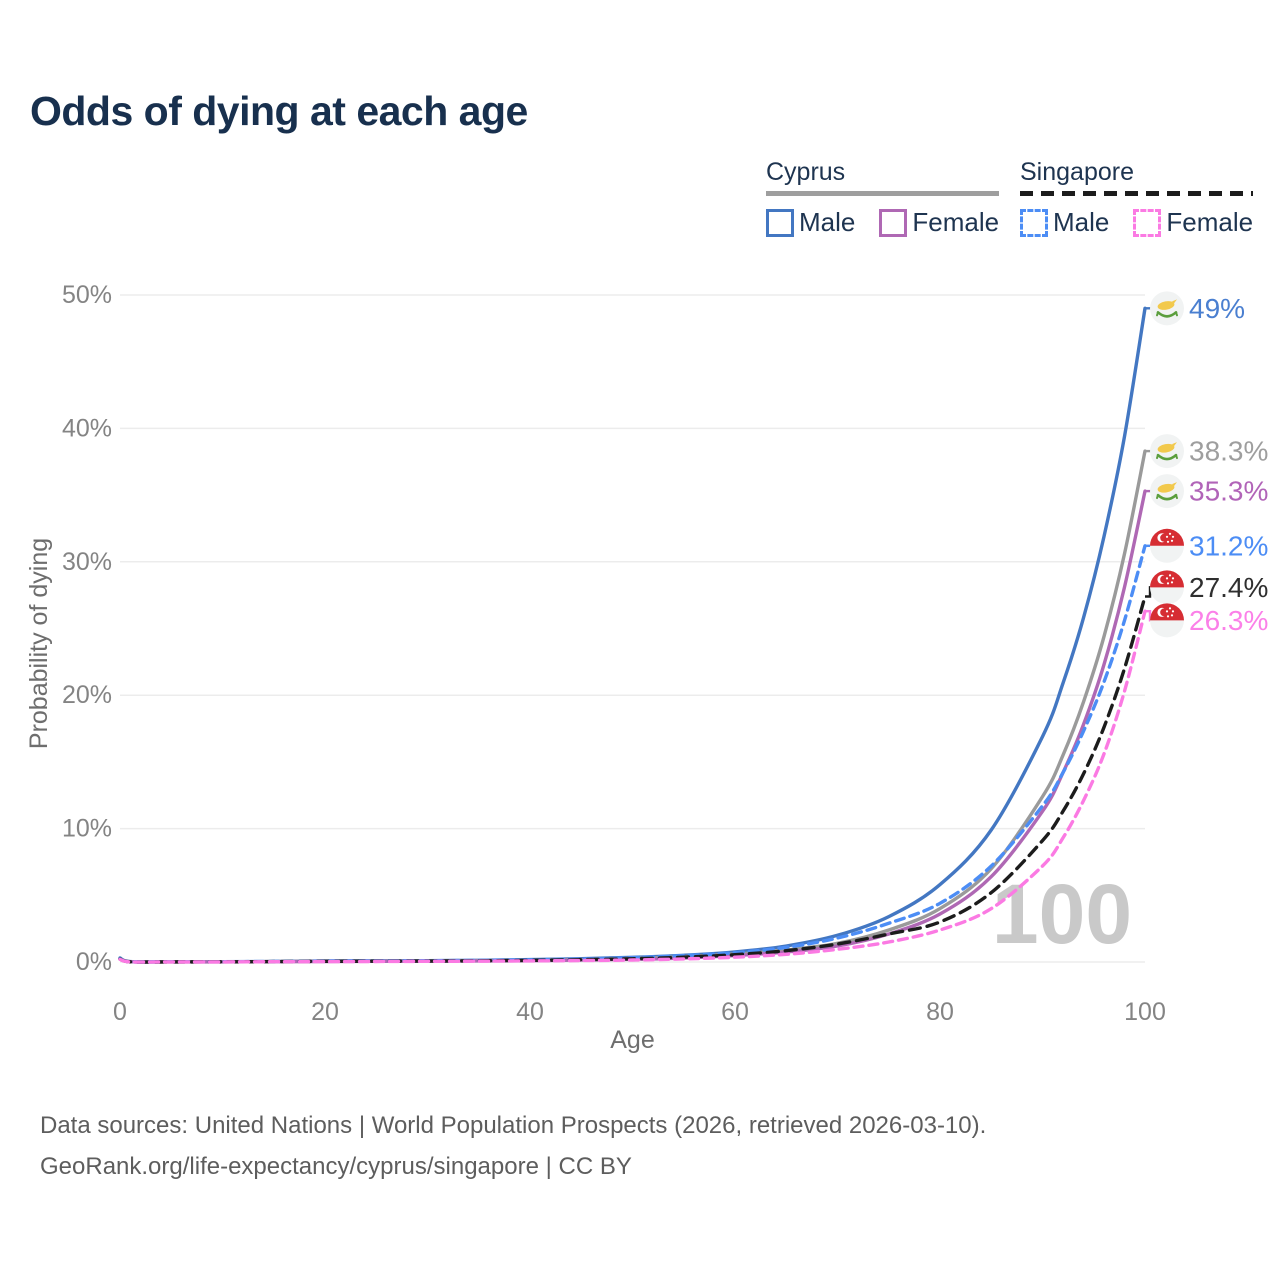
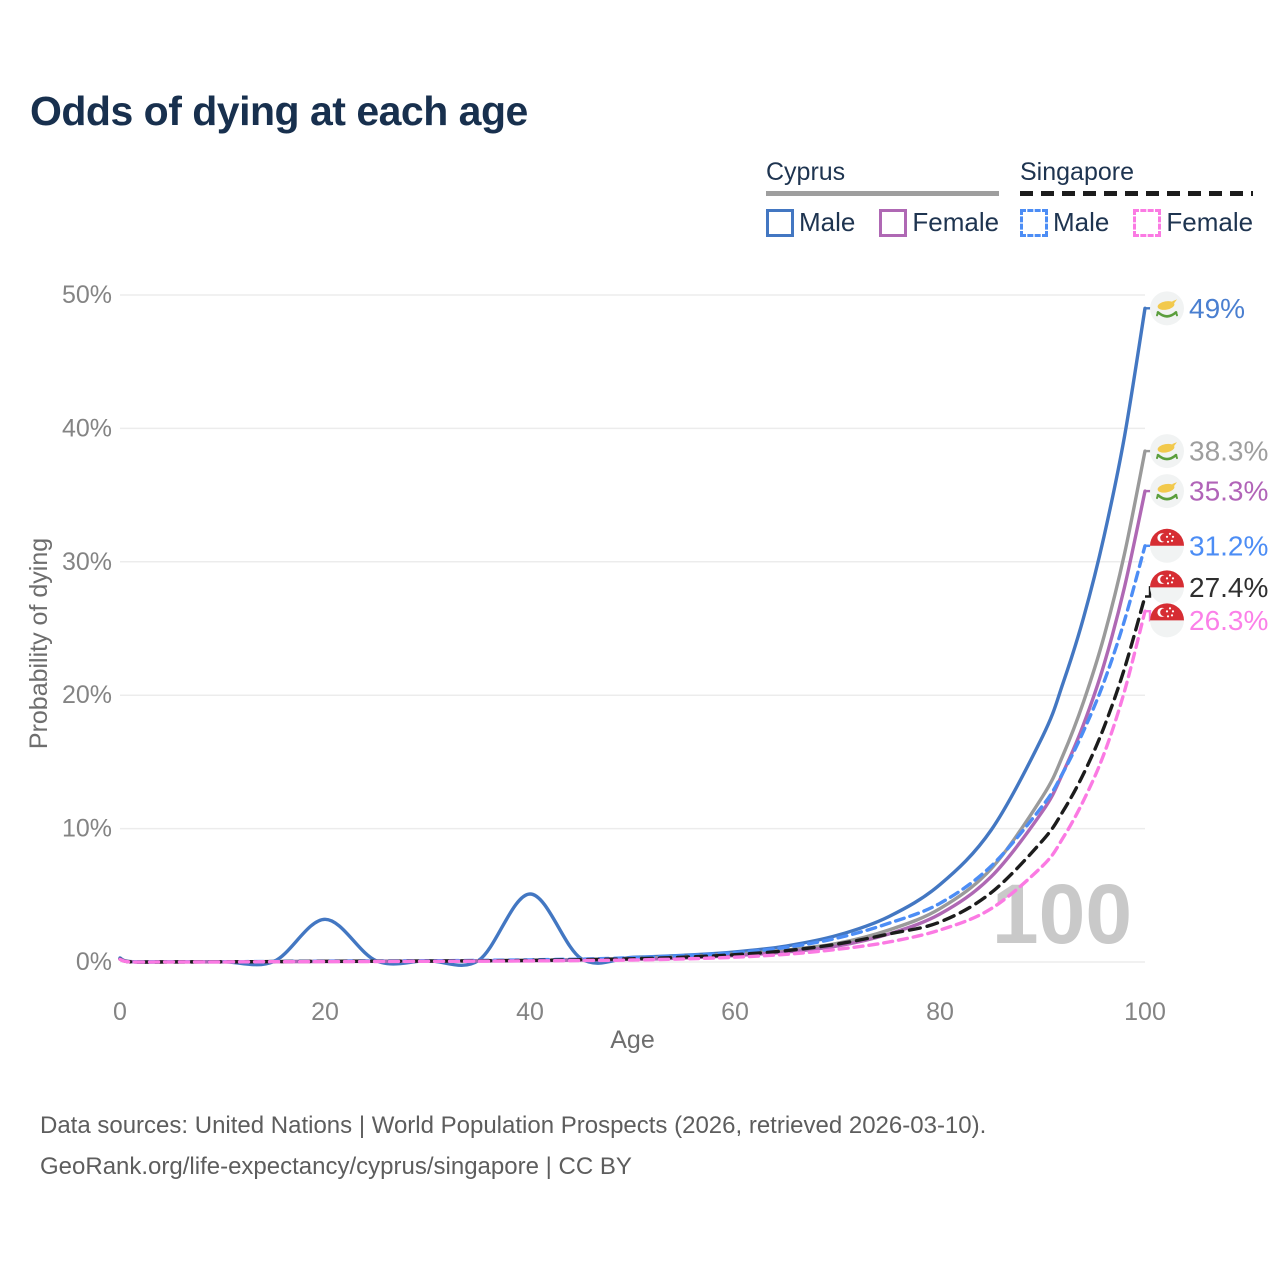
Cyprus Male/20: 0.1% -> 3.2%
Cyprus Male/40: 0.2% -> 5.1%
